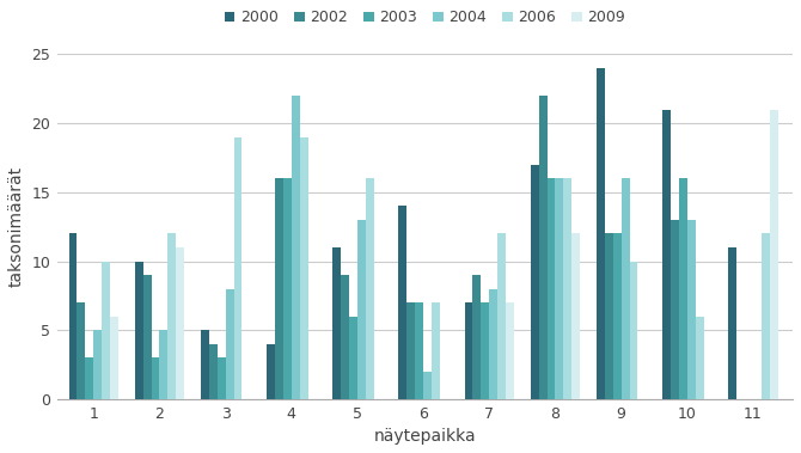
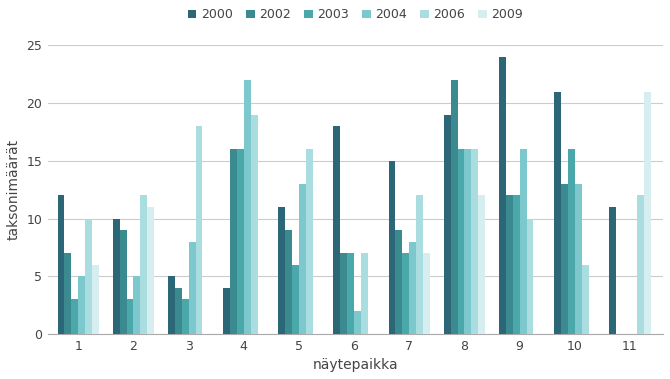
2006/3: 19 -> 18
2000/6: 14 -> 18
2000/7: 7 -> 15
2000/8: 17 -> 19
